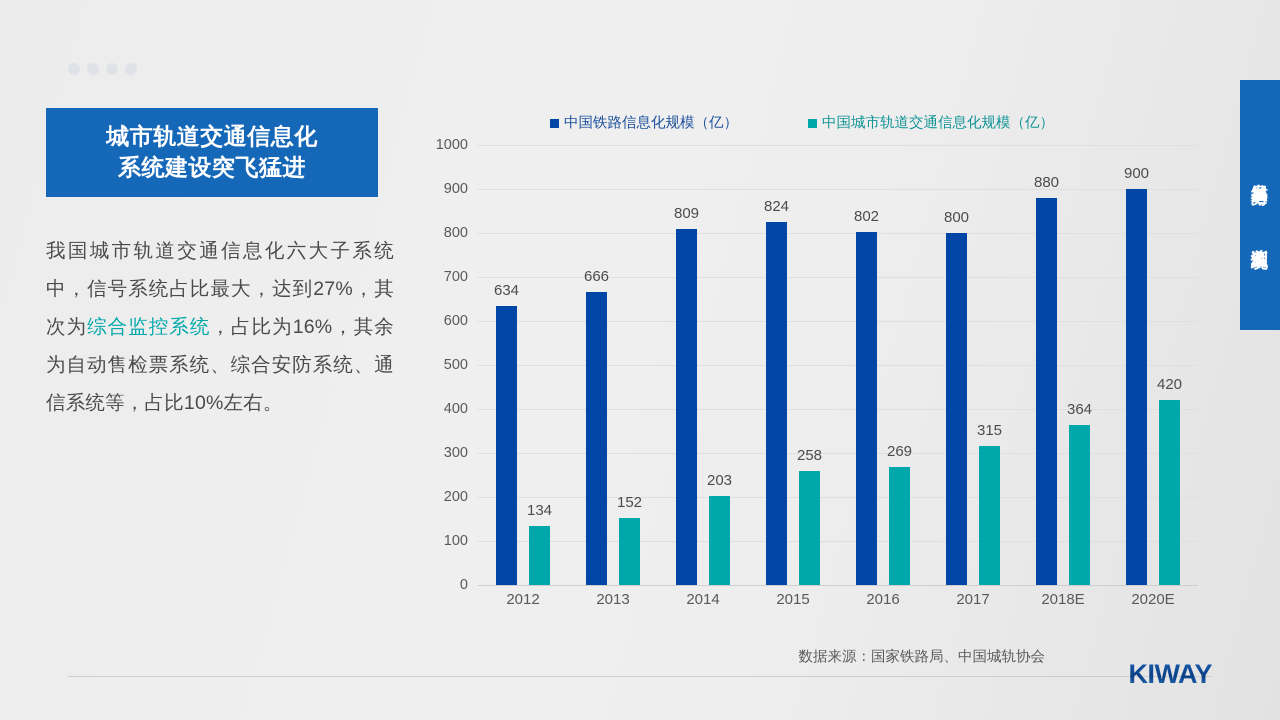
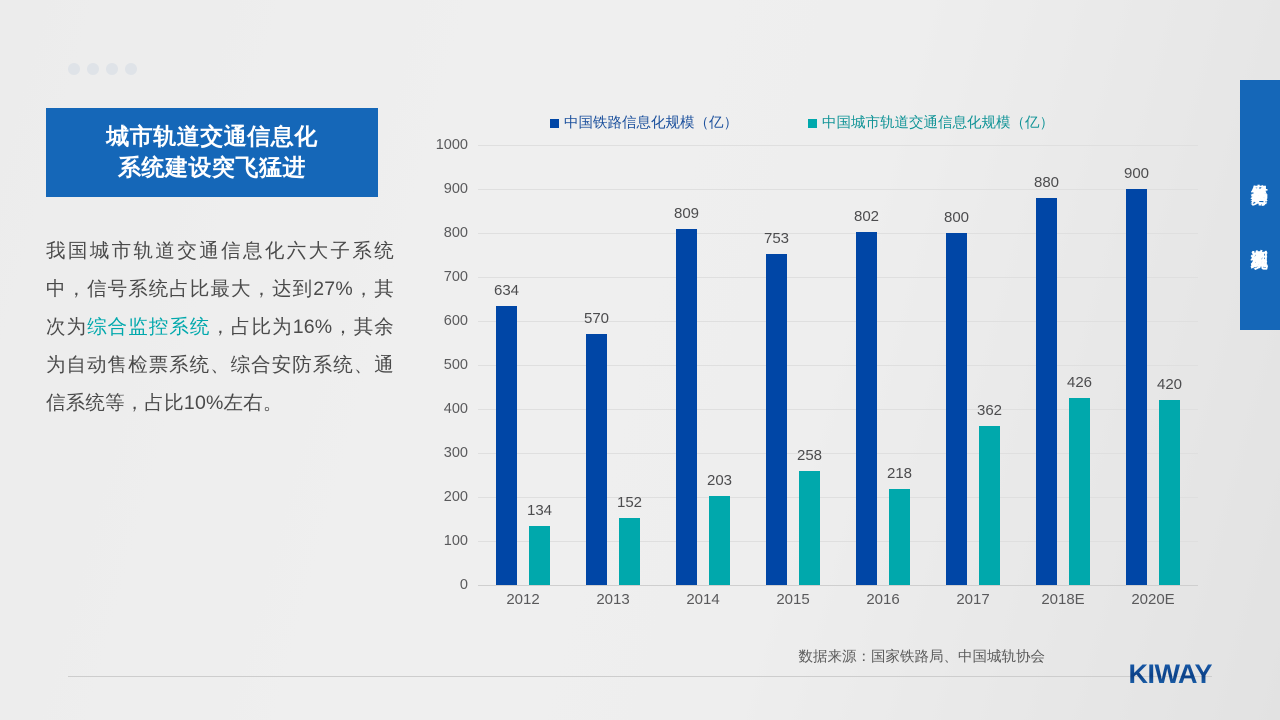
中国铁路信息化规模（亿）/2013: 666 -> 570
中国铁路信息化规模（亿）/2015: 824 -> 753
中国城市轨道交通信息化规模（亿）/2016: 269 -> 218
中国城市轨道交通信息化规模（亿）/2017: 315 -> 362
中国城市轨道交通信息化规模（亿）/2018E: 364 -> 426
